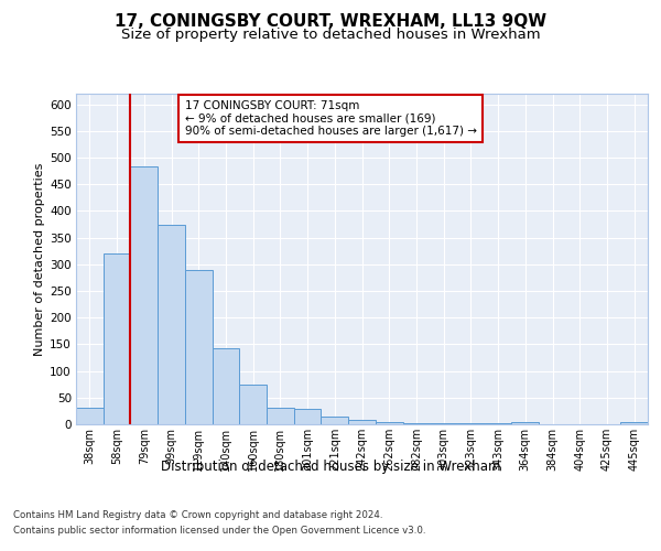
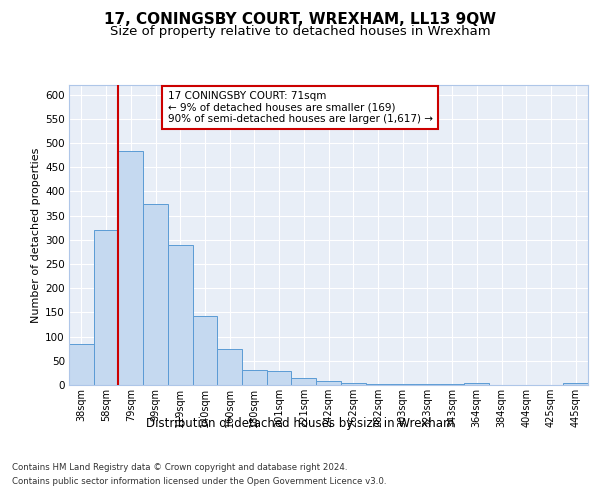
38sqm: 30 -> 85
